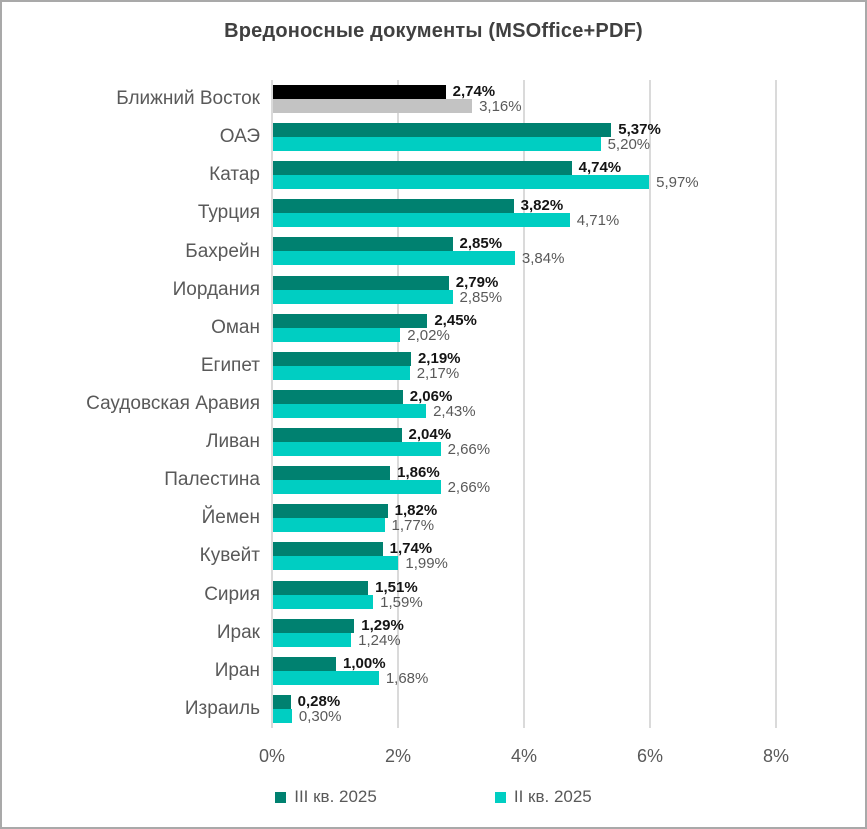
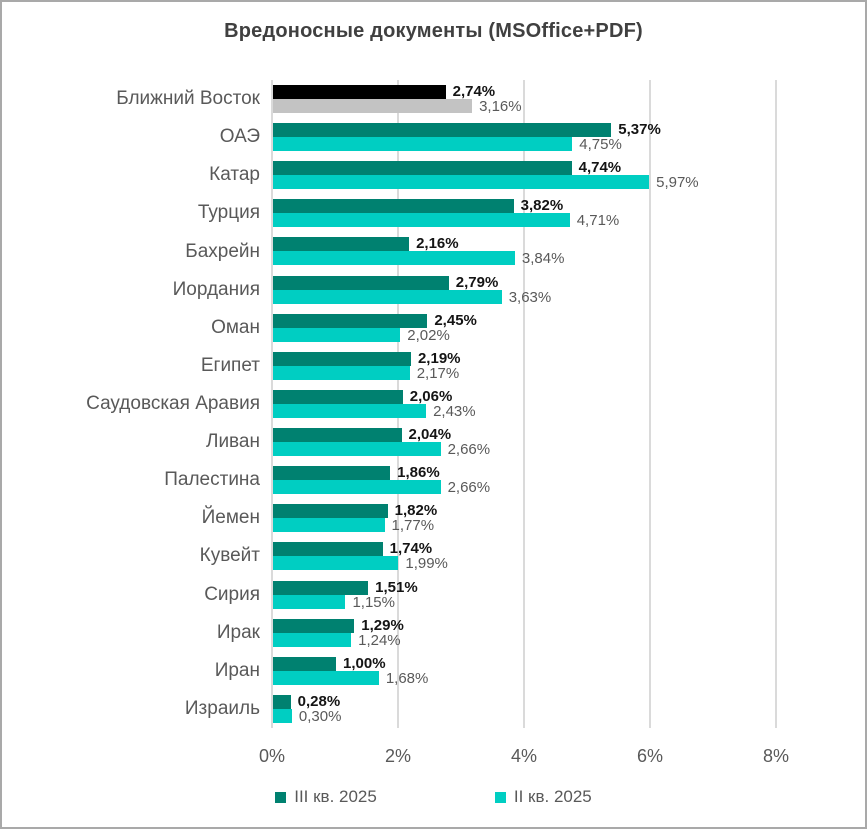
II кв. 2025/ОАЭ: 5,20% -> 4,75%
III кв. 2025/Бахрейн: 2,85% -> 2,16%
II кв. 2025/Иордания: 2,85% -> 3,63%
II кв. 2025/Сирия: 1,59% -> 1,15%
